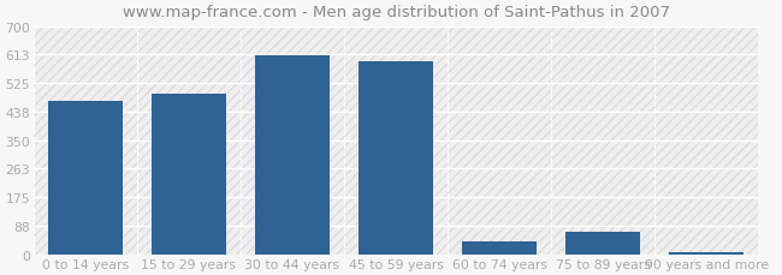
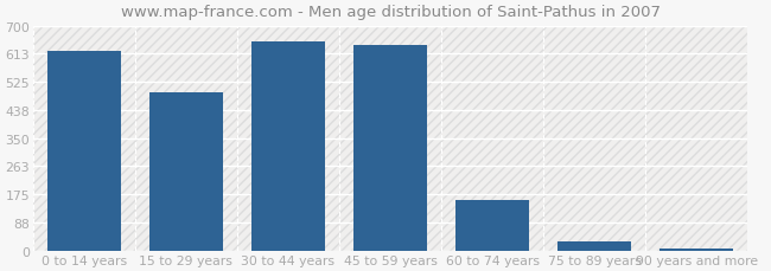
0 to 14 years: 470 -> 621
30 to 44 years: 610 -> 650
45 to 59 years: 590 -> 638
60 to 74 years: 40 -> 157
75 to 89 years: 70 -> 30
